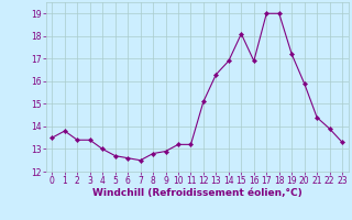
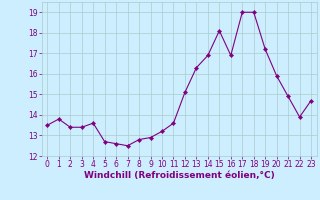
4: 13.0 -> 13.6
11: 13.2 -> 13.6
21: 14.4 -> 14.9
23: 13.3 -> 14.7
